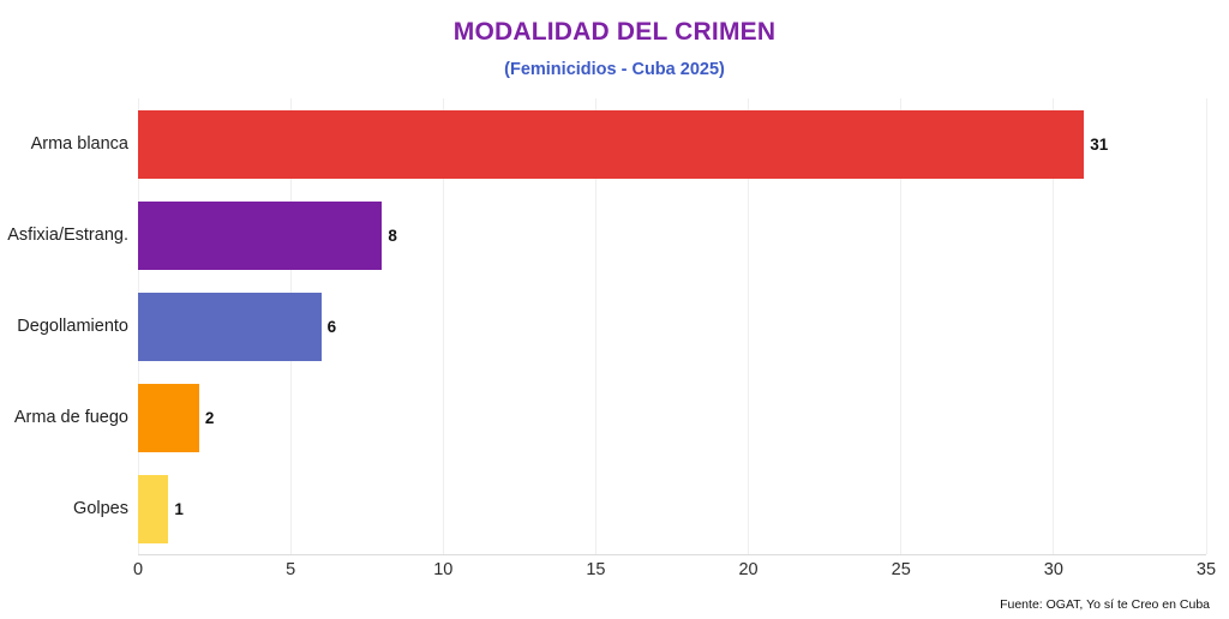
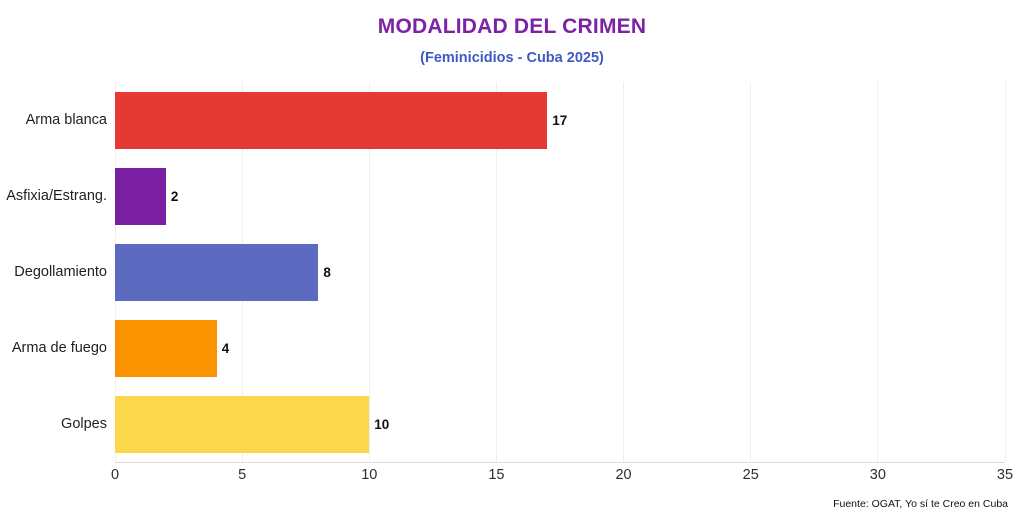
Arma blanca: 31 -> 17
Asfixia/Estrang.: 8 -> 2
Degollamiento: 6 -> 8
Arma de fuego: 2 -> 4
Golpes: 1 -> 10
